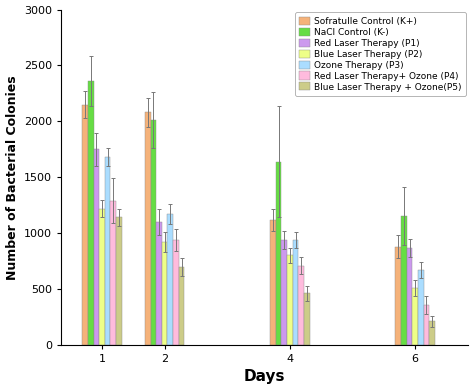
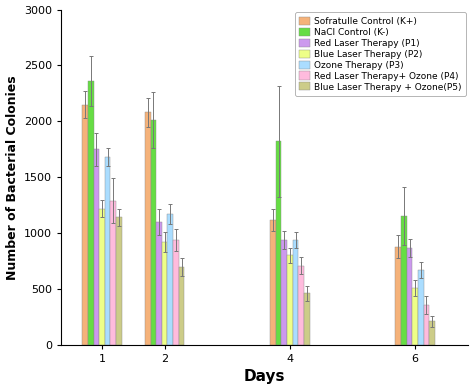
NaCl Control (K-)/4: 1640 -> 1820
